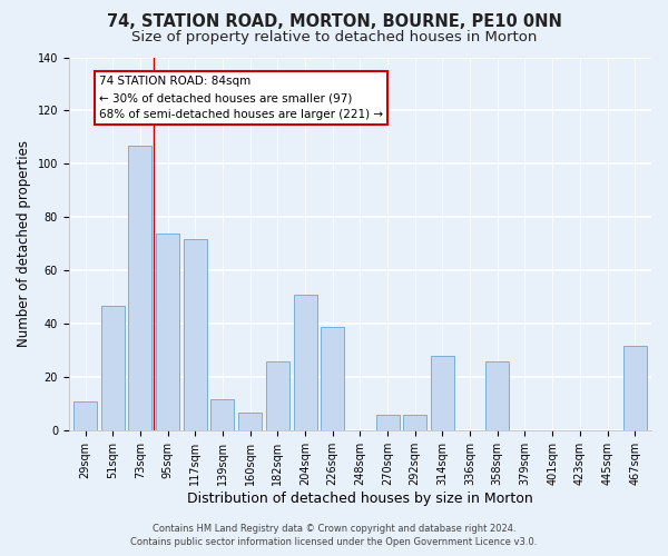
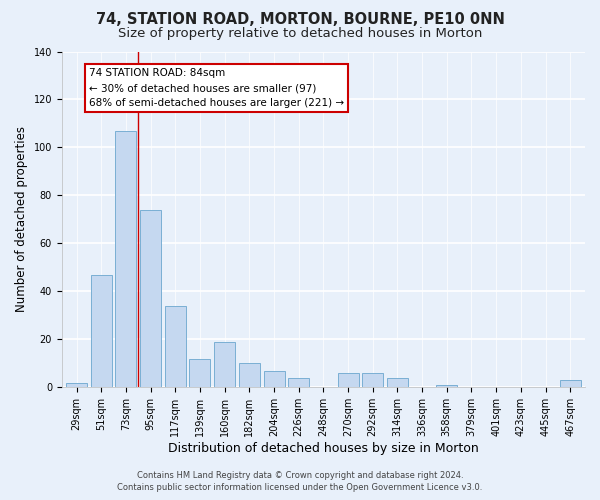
29sqm: 11 -> 2
117sqm: 72 -> 34
160sqm: 7 -> 19
182sqm: 26 -> 10
204sqm: 51 -> 7
226sqm: 39 -> 4
314sqm: 28 -> 4
358sqm: 26 -> 1
467sqm: 32 -> 3
